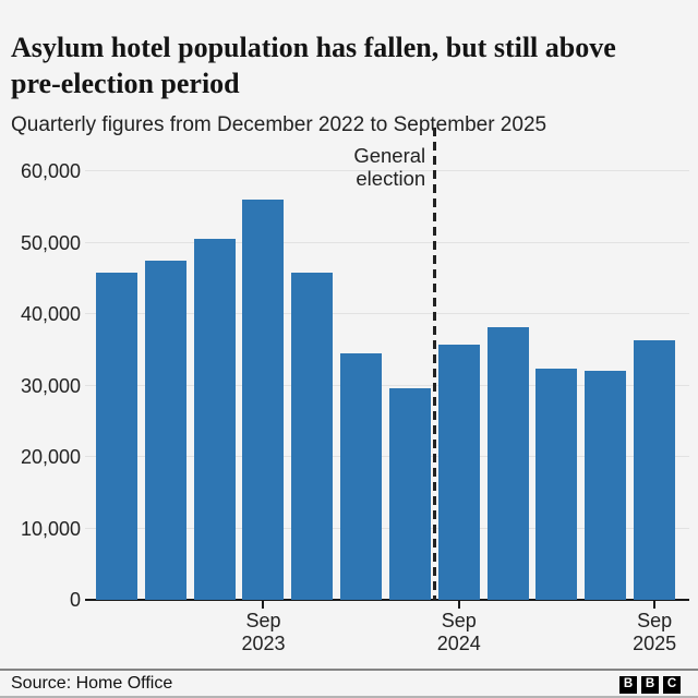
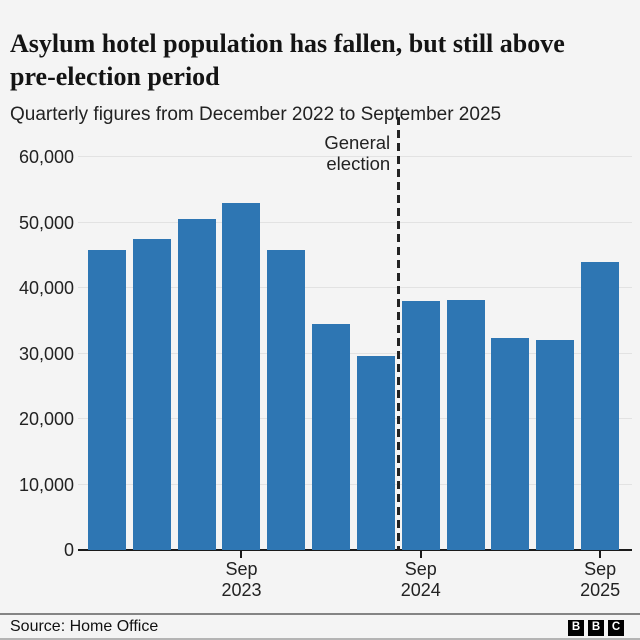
Sep 2023: 56000 -> 53000
Sep 2024: 36000 -> 38000
Sep 2025: 36000 -> 44000
